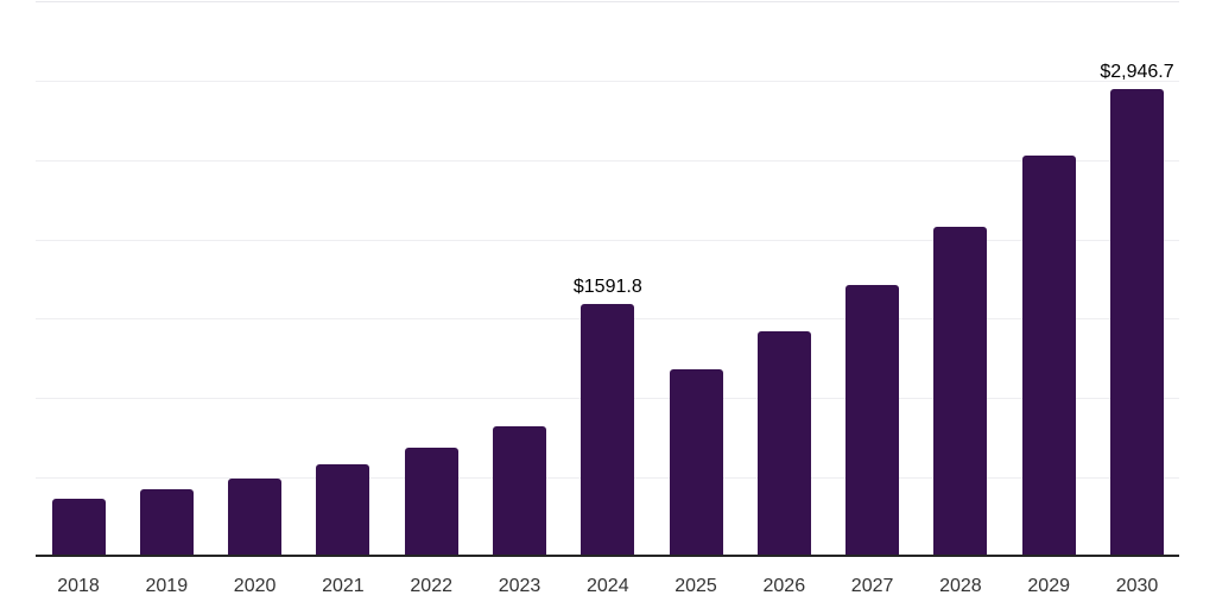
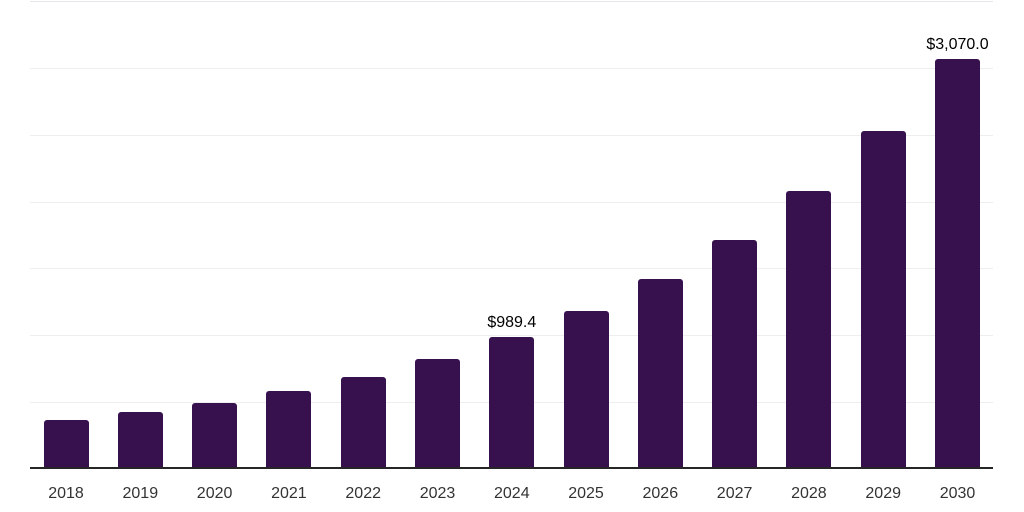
2024: $1591.8 -> $989.4
2030: $2,946.7 -> $3,070.0
